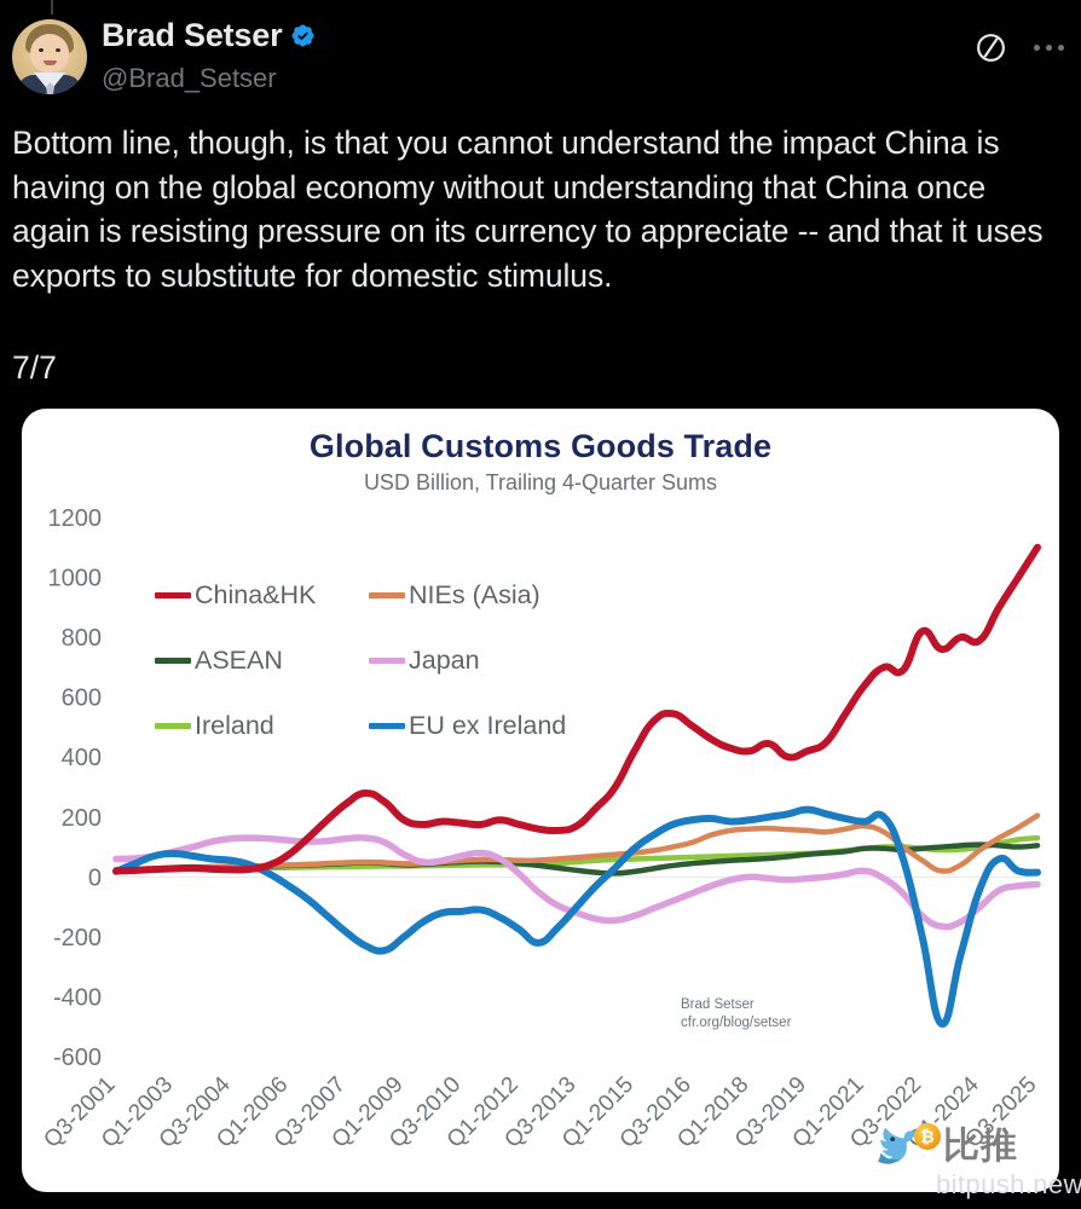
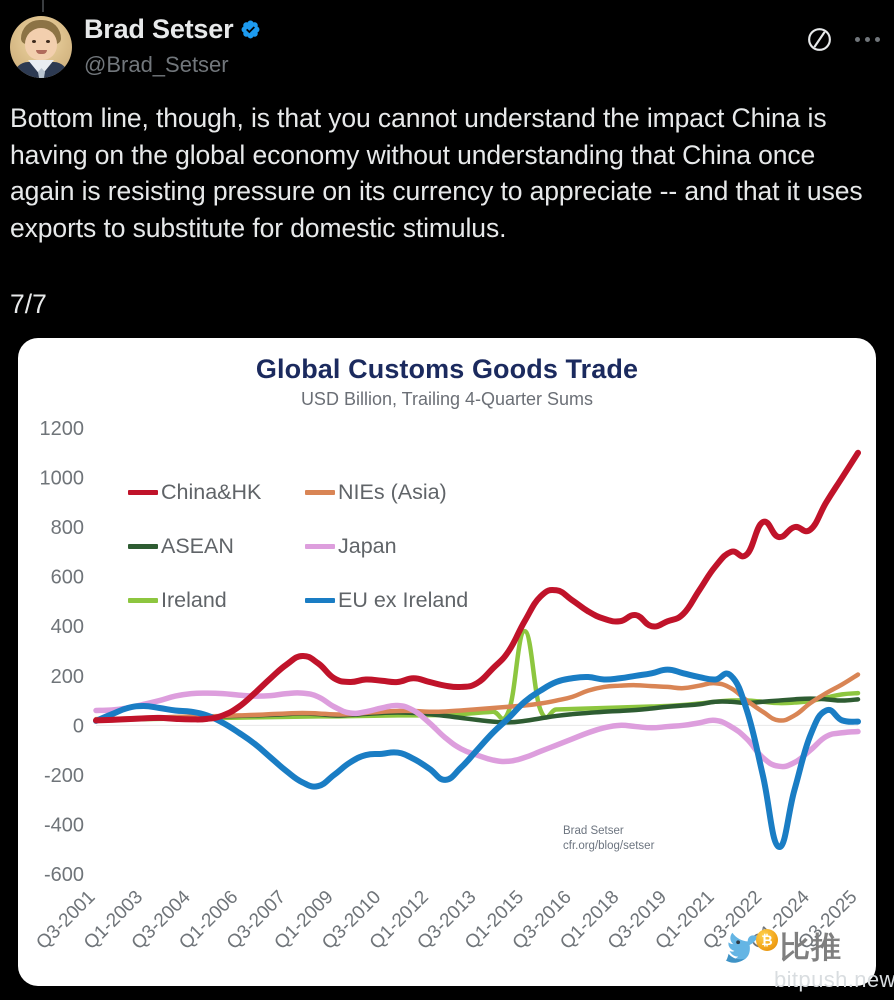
Ireland/Q1-2015: 60 -> 380
